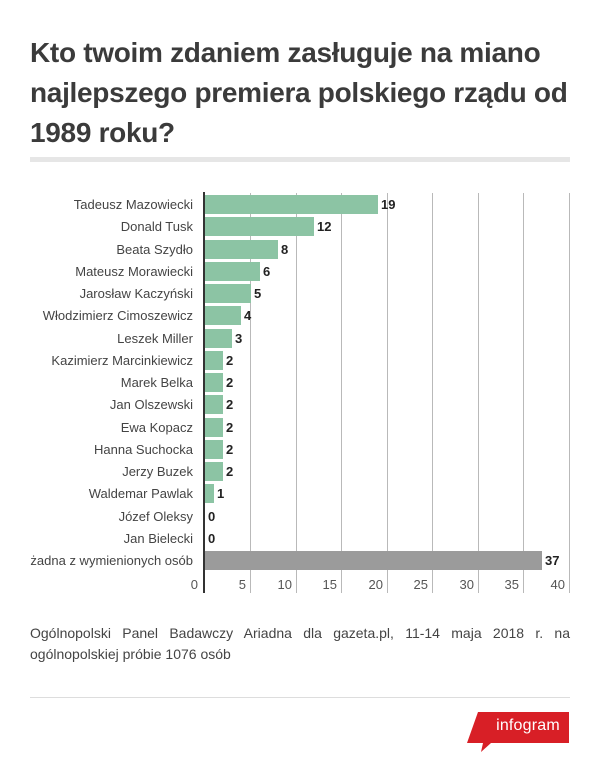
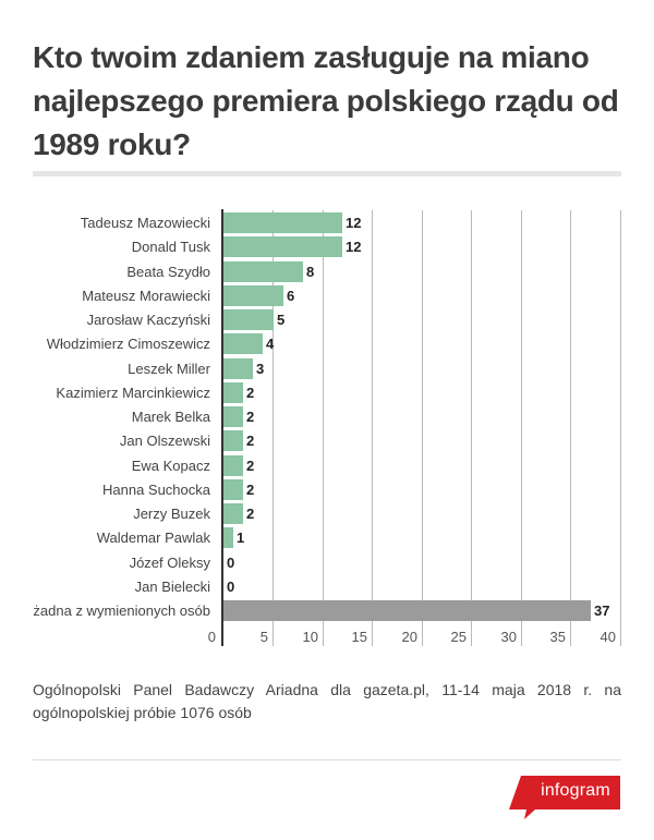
Tadeusz Mazowiecki: 19 -> 12
